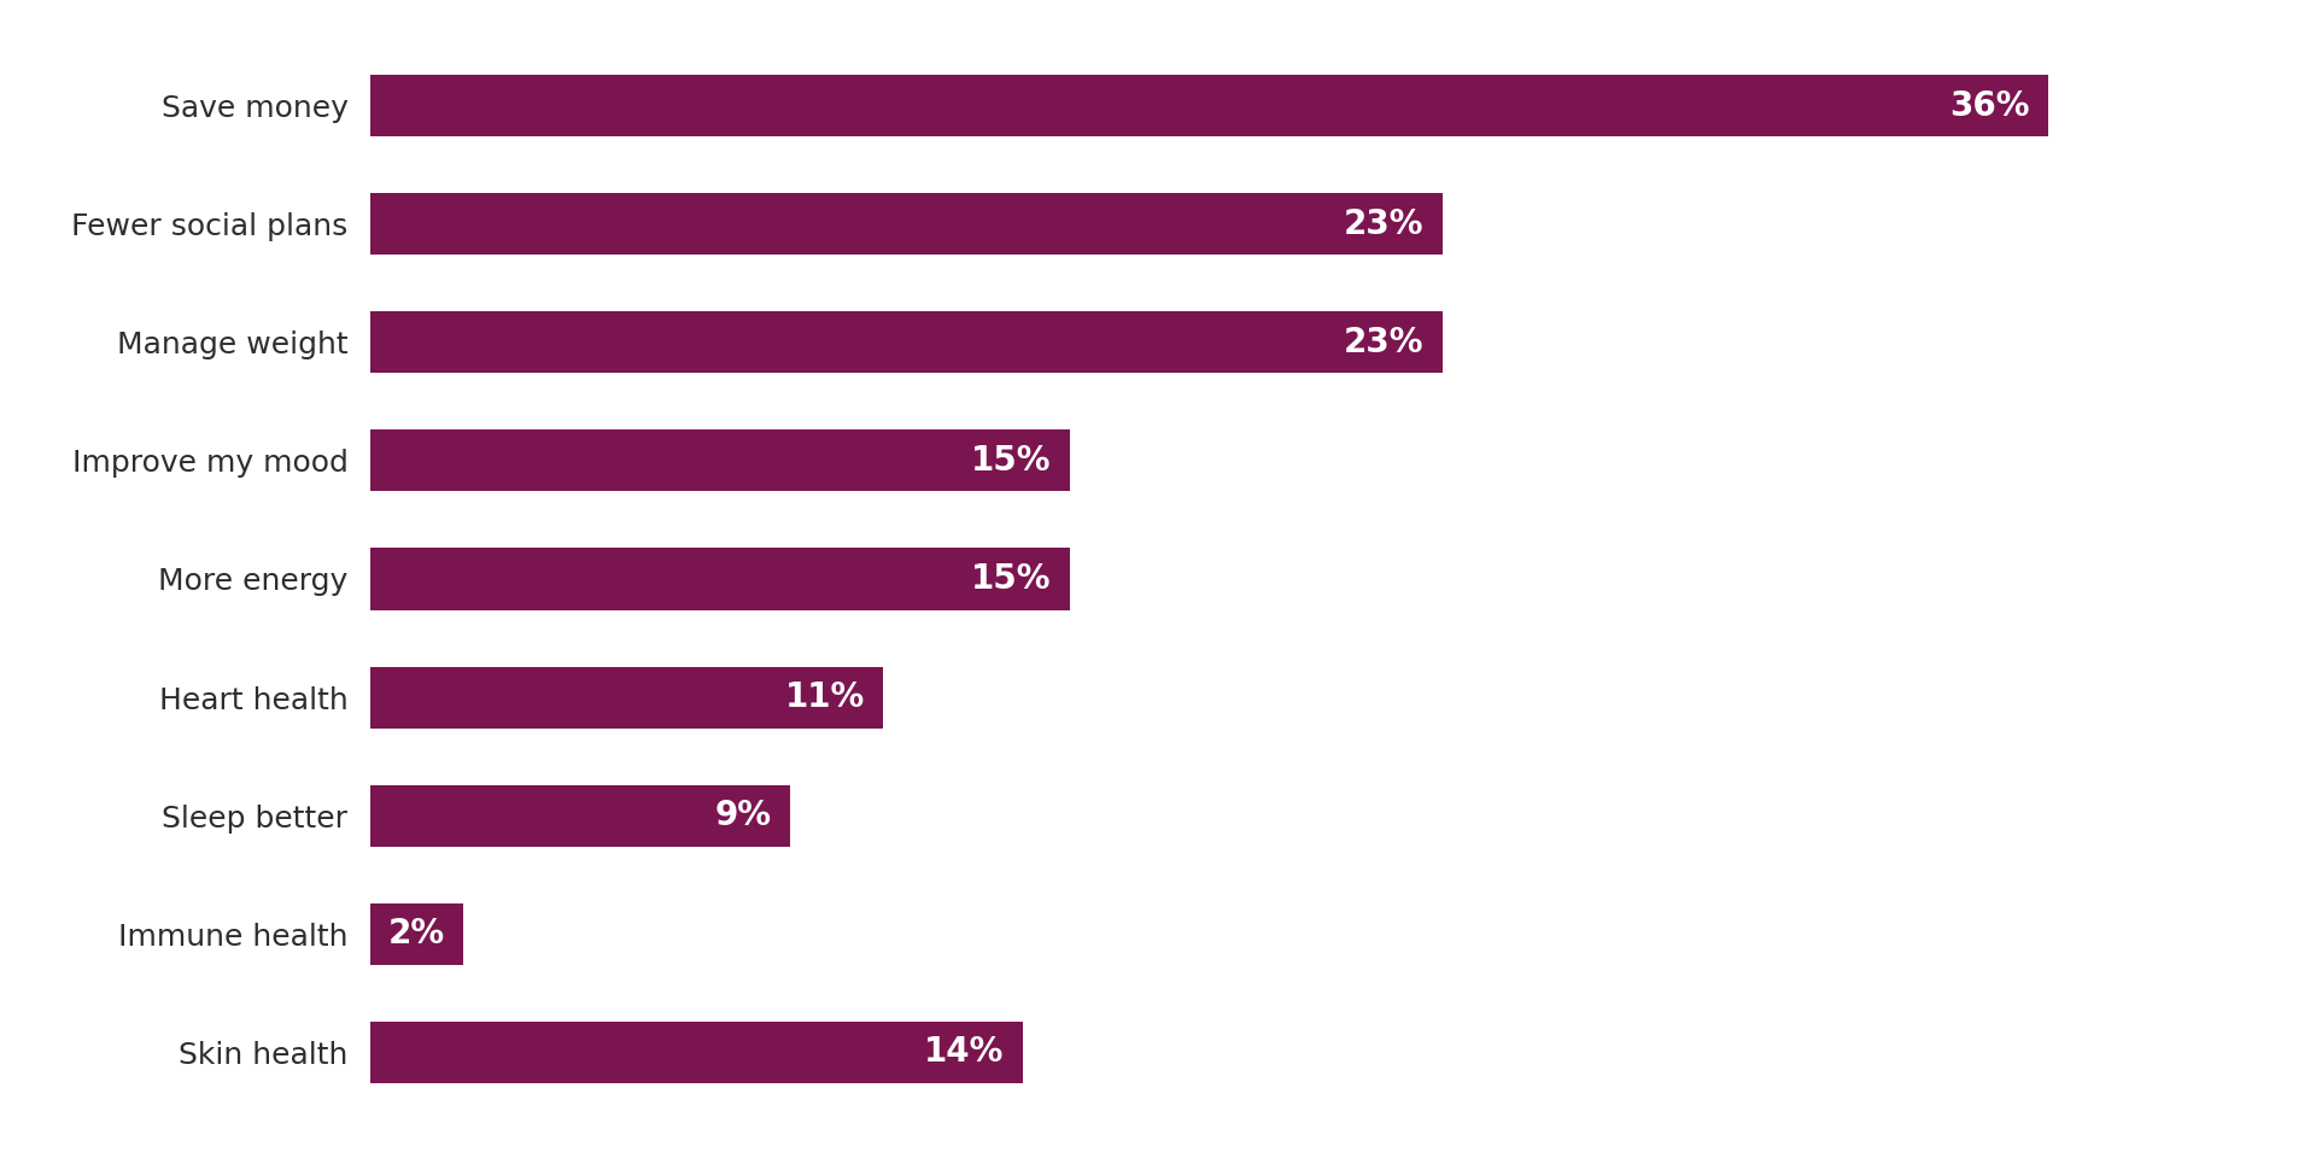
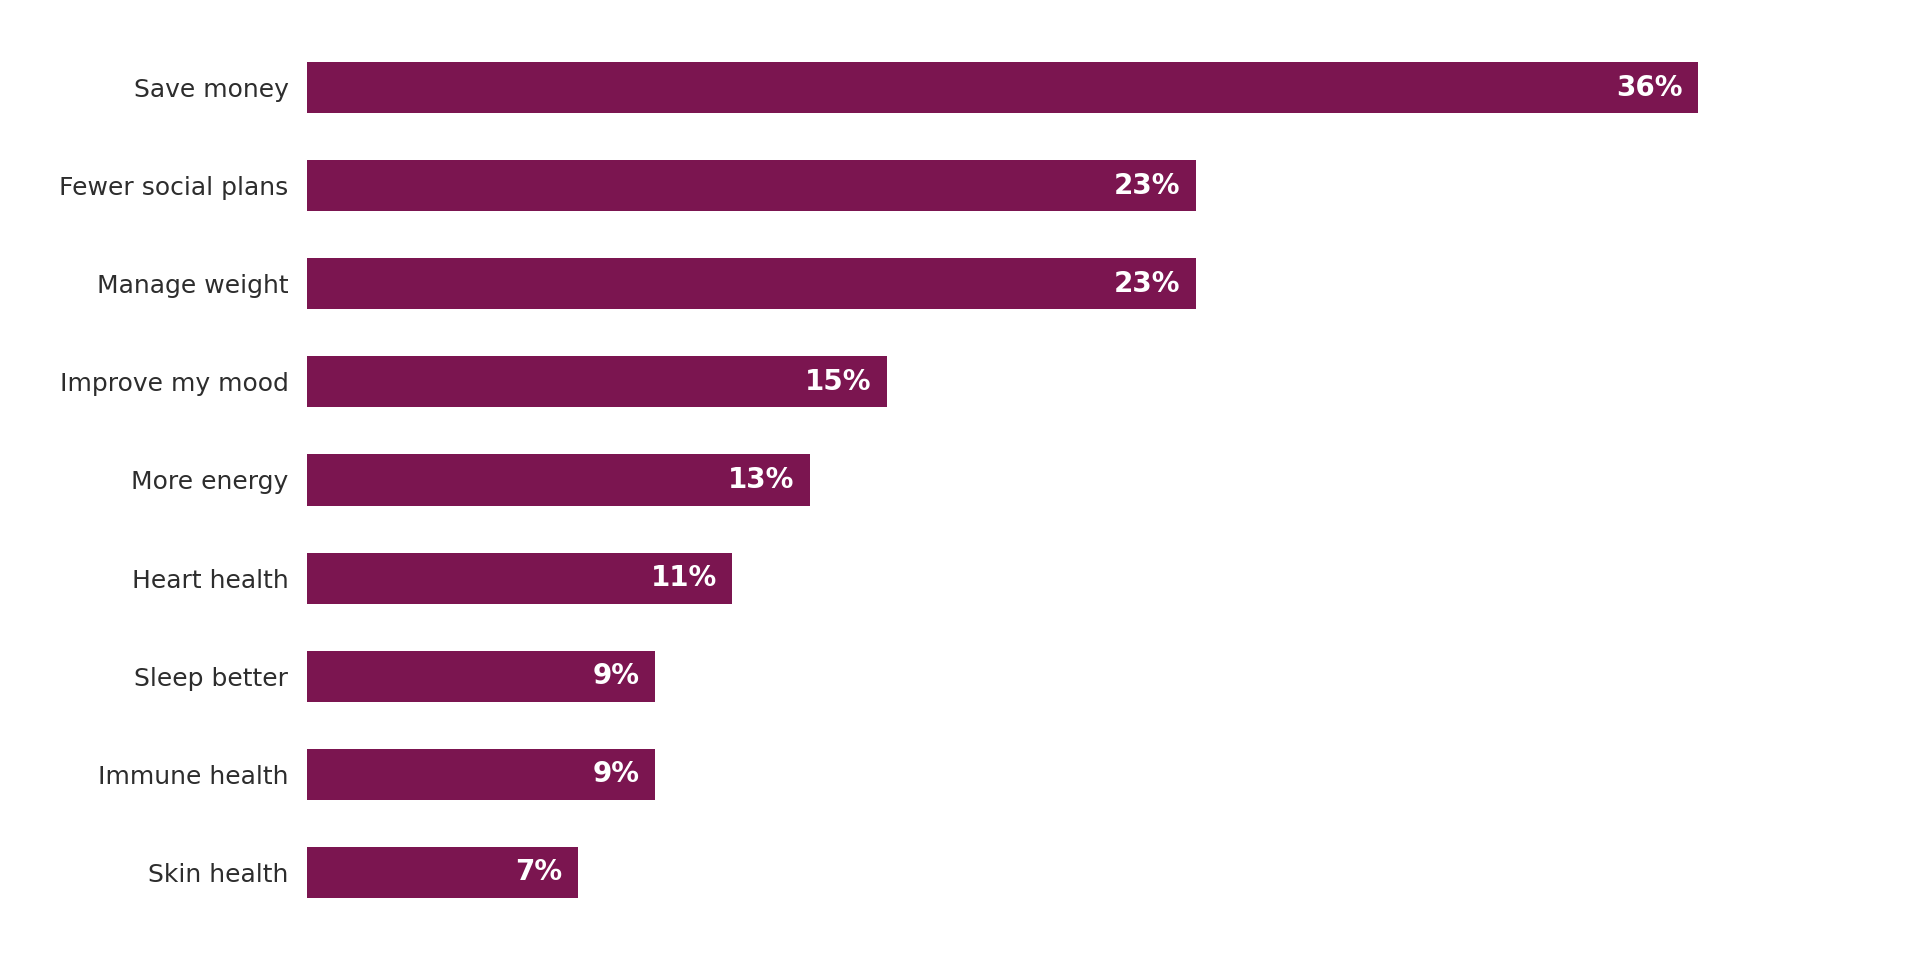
More energy: 15% -> 13%
Immune health: 2% -> 9%
Skin health: 14% -> 7%
